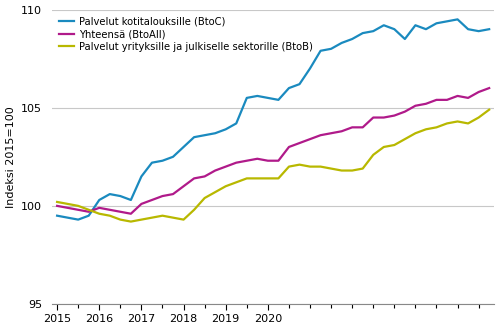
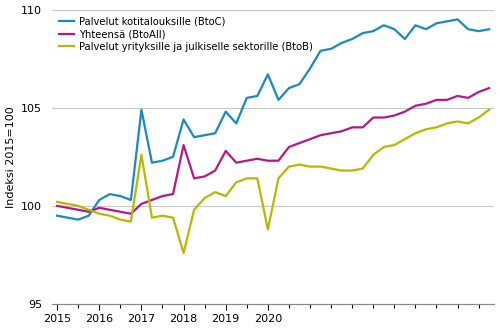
Palvelut kotitalouksille (BtoC)/2017: 101.5 -> 104.9
Palvelut yrityksille ja julkiselle sektorille (BtoB)/2017: 99.3 -> 102.6
Palvelut kotitalouksille (BtoC)/2018: 103.0 -> 104.4
Yhteensä (BtoAll)/2018: 101.0 -> 103.1
Palvelut yrityksille ja julkiselle sektorille (BtoB)/2018: 99.3 -> 97.6
Palvelut kotitalouksille (BtoC)/2019: 103.9 -> 104.8
Yhteensä (BtoAll)/2019: 102.0 -> 102.8
Palvelut yrityksille ja julkiselle sektorille (BtoB)/2019: 101.0 -> 100.5
Palvelut kotitalouksille (BtoC)/2020: 105.5 -> 106.7
Palvelut yrityksille ja julkiselle sektorille (BtoB)/2020: 101.4 -> 98.8
